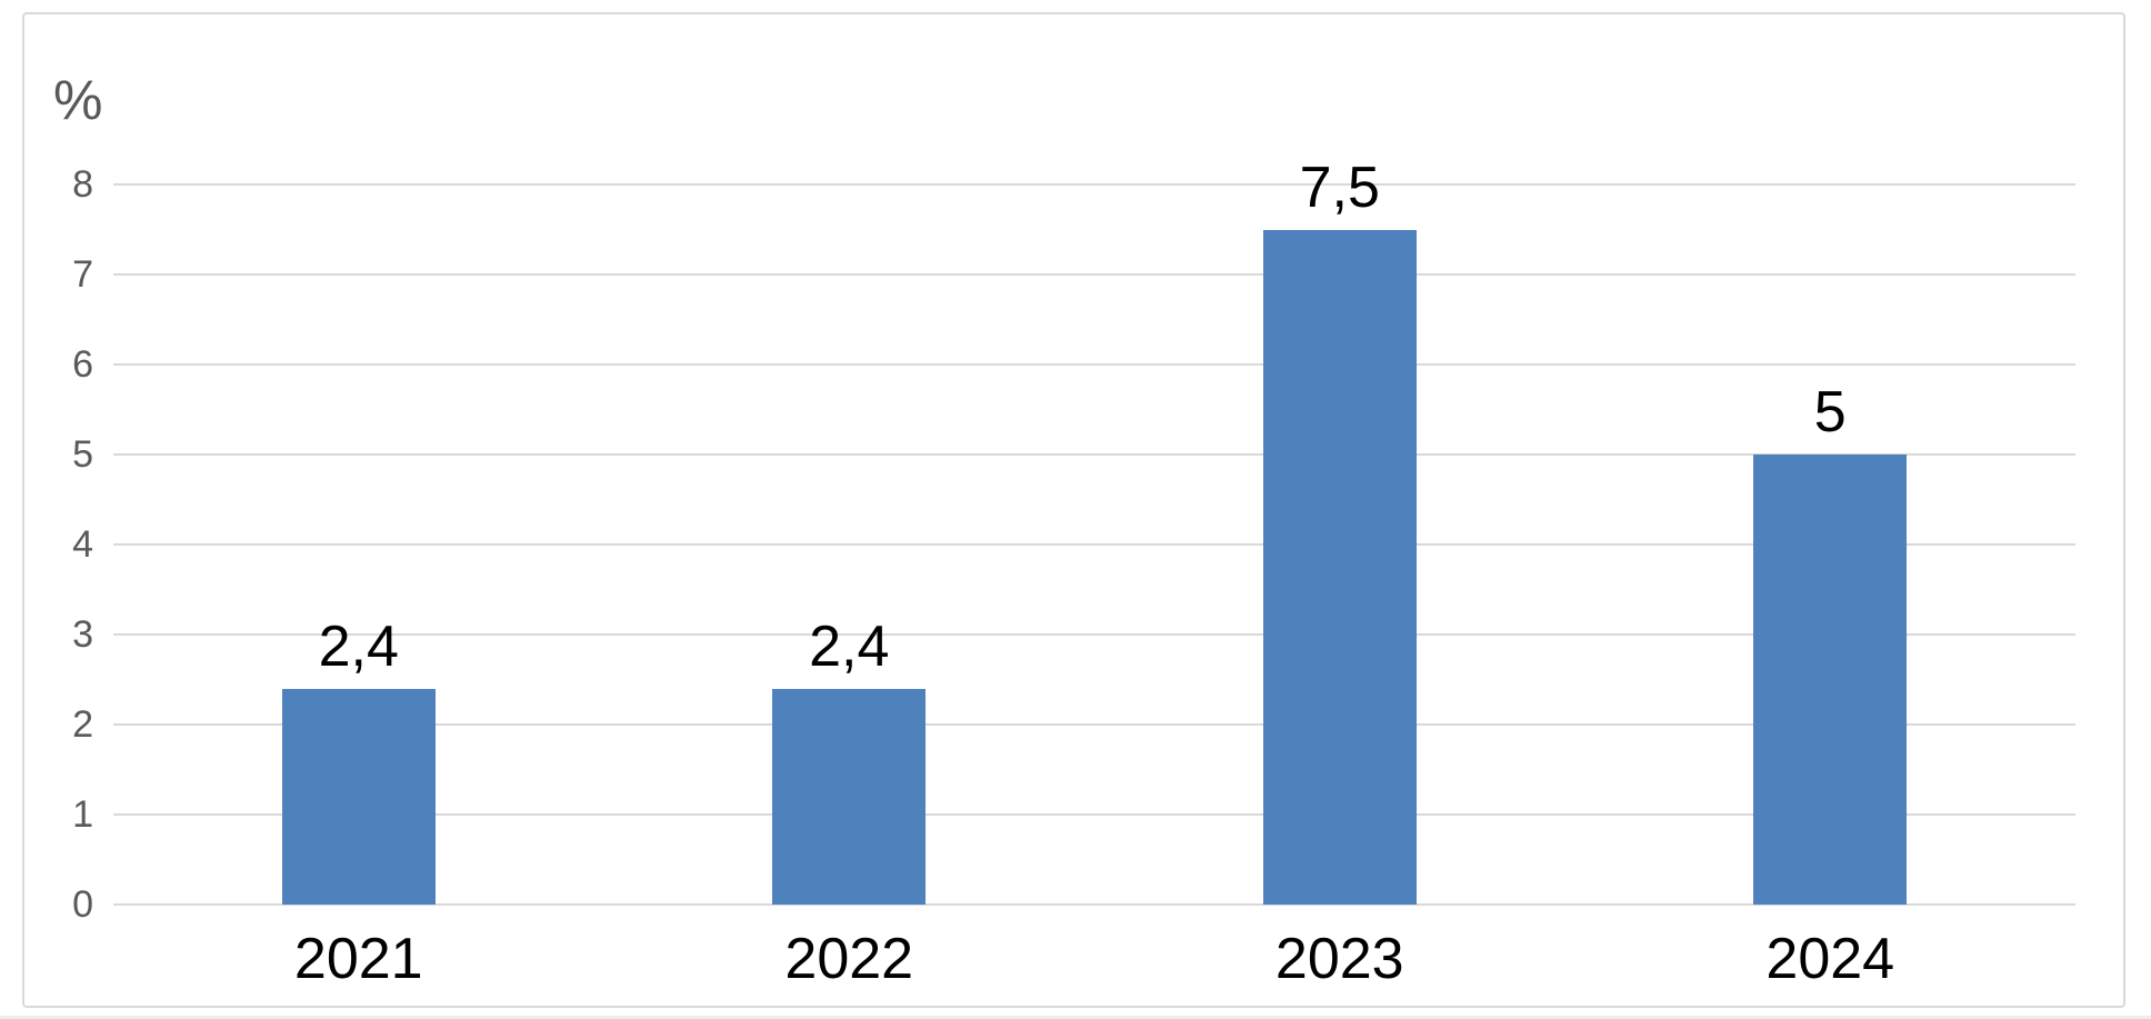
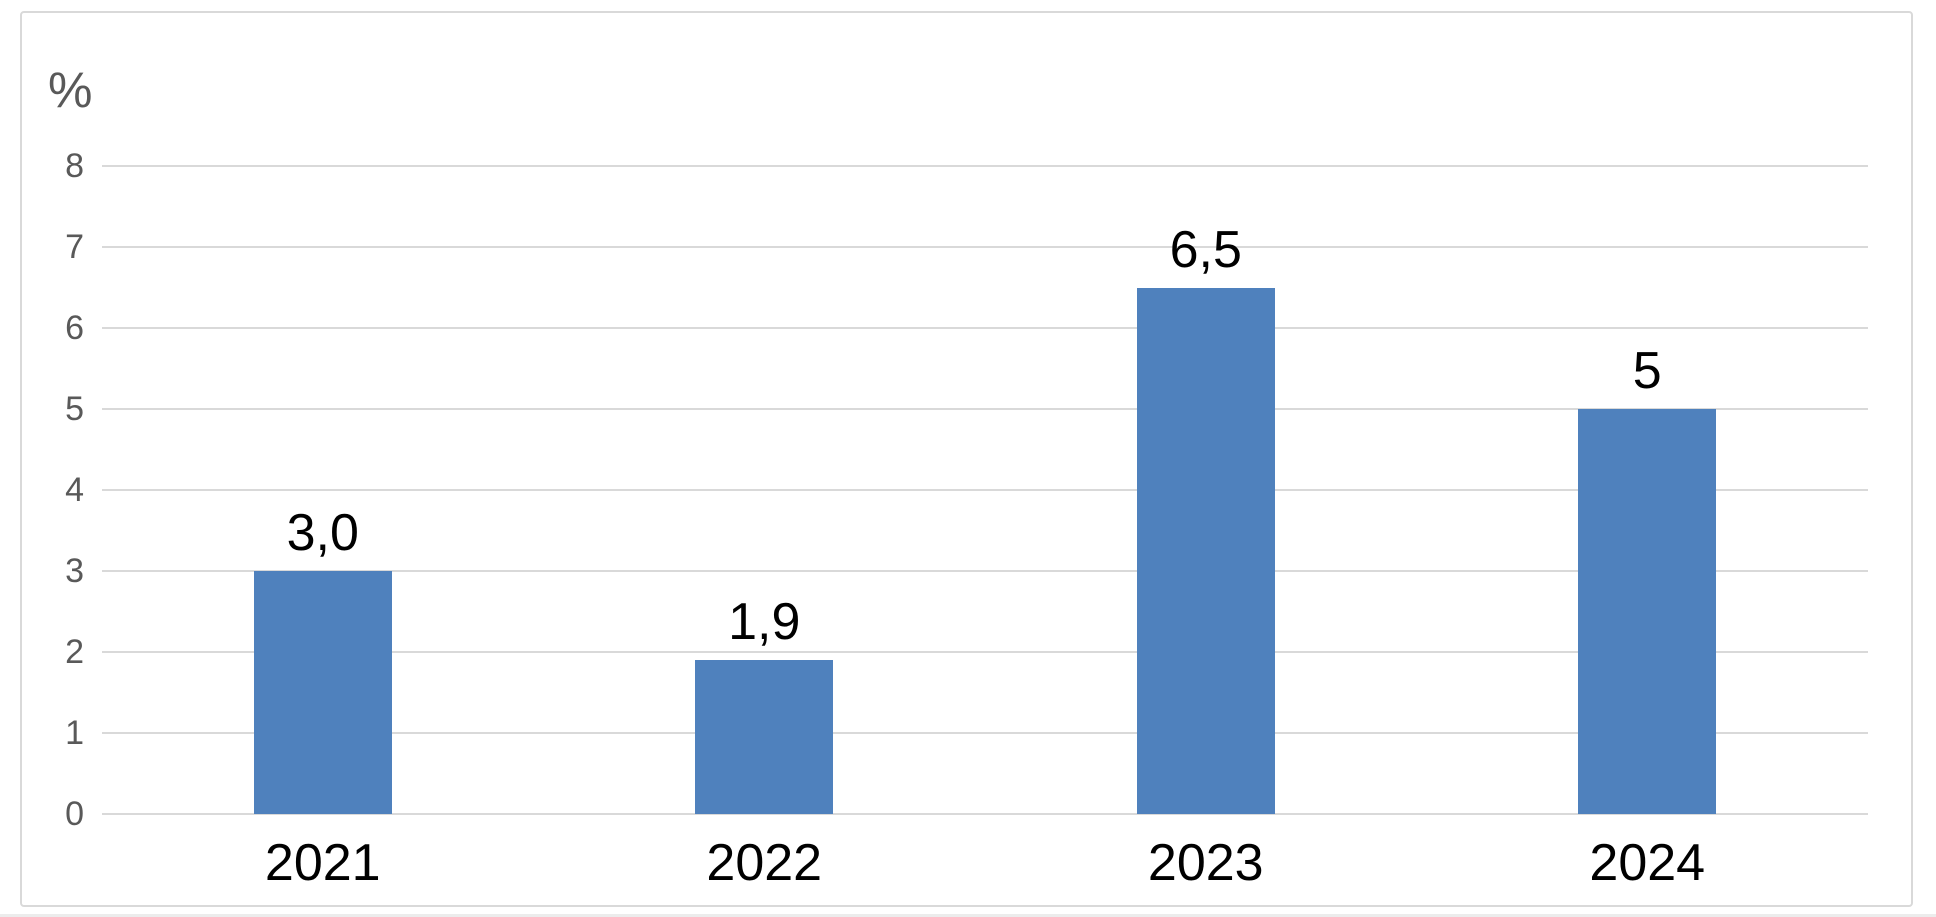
2021: 2,4 -> 3,0
2022: 2,4 -> 1,9
2023: 7,5 -> 6,5
